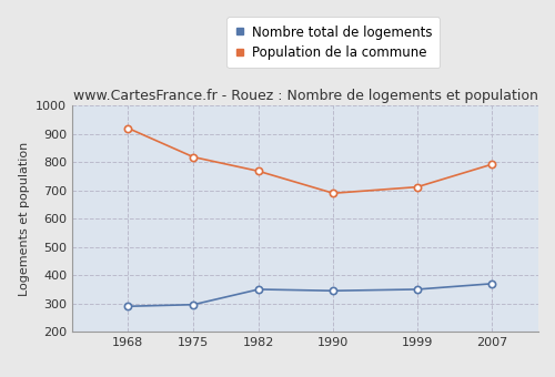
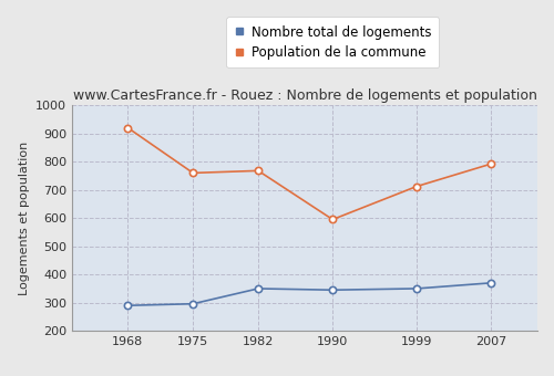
Population de la commune/1975: 818 -> 760
Population de la commune/1990: 690 -> 595
